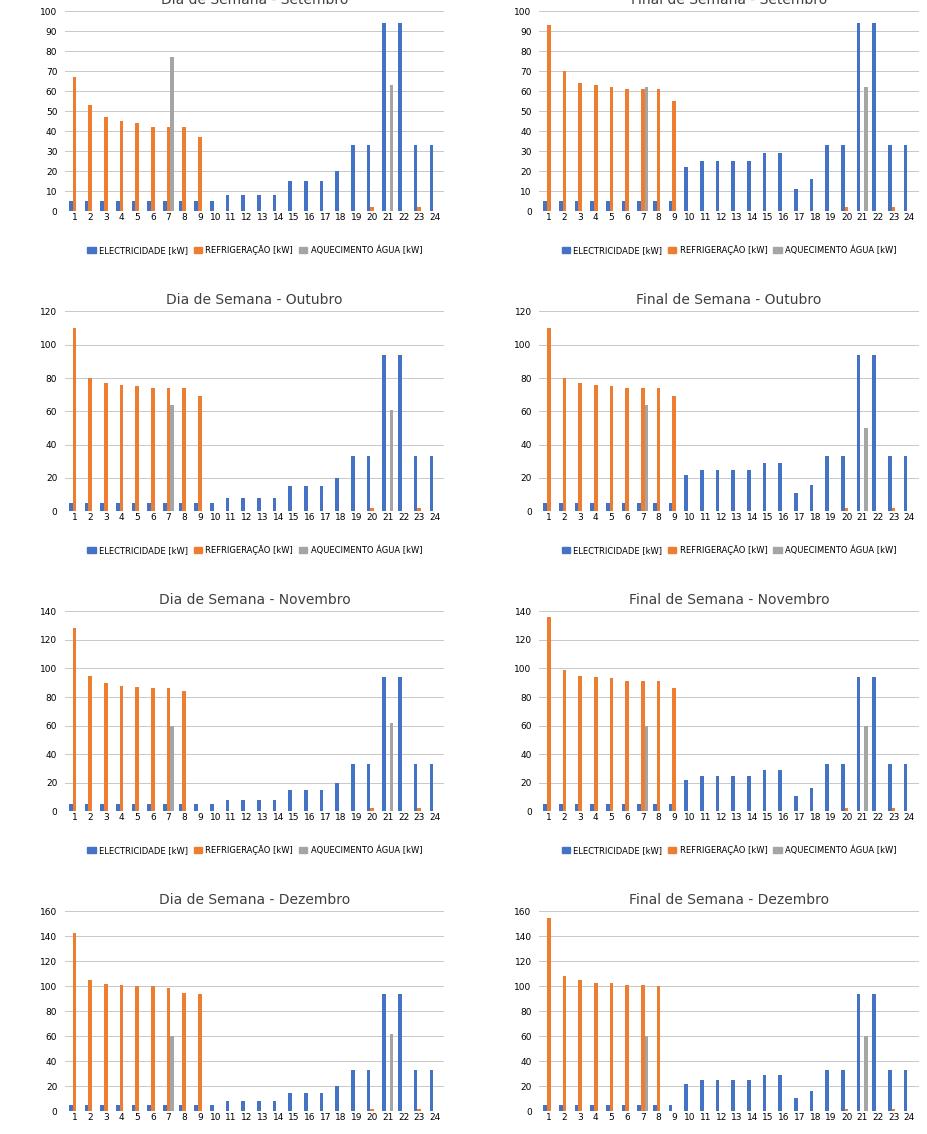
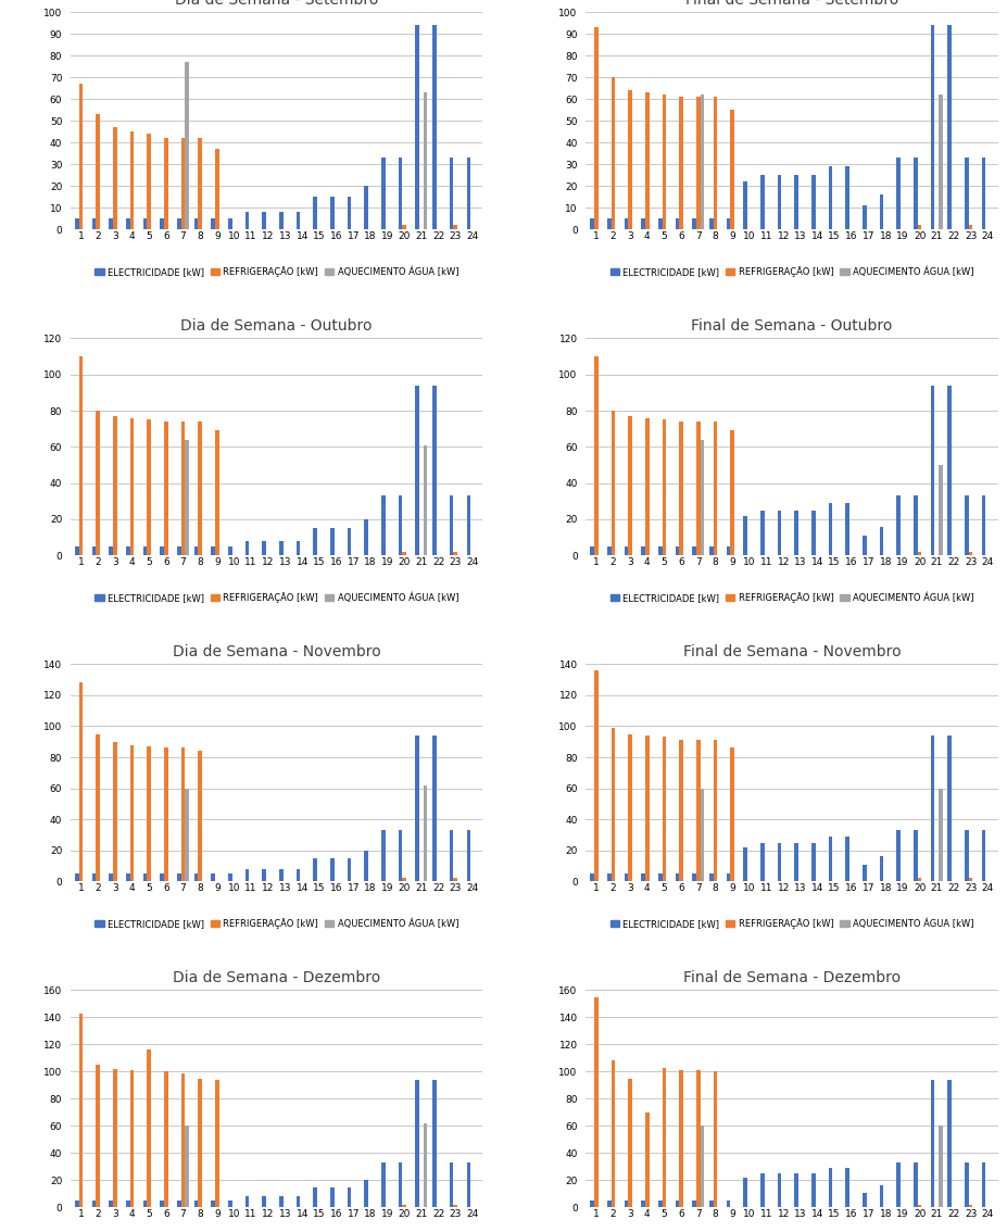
Dia de Semana - Dezembro/REFRIGERAÇÃO [kW]/5: 100 -> 116
Final de Semana - Dezembro/REFRIGERAÇÃO [kW]/3: 105 -> 95
Final de Semana - Dezembro/REFRIGERAÇÃO [kW]/4: 103 -> 70
